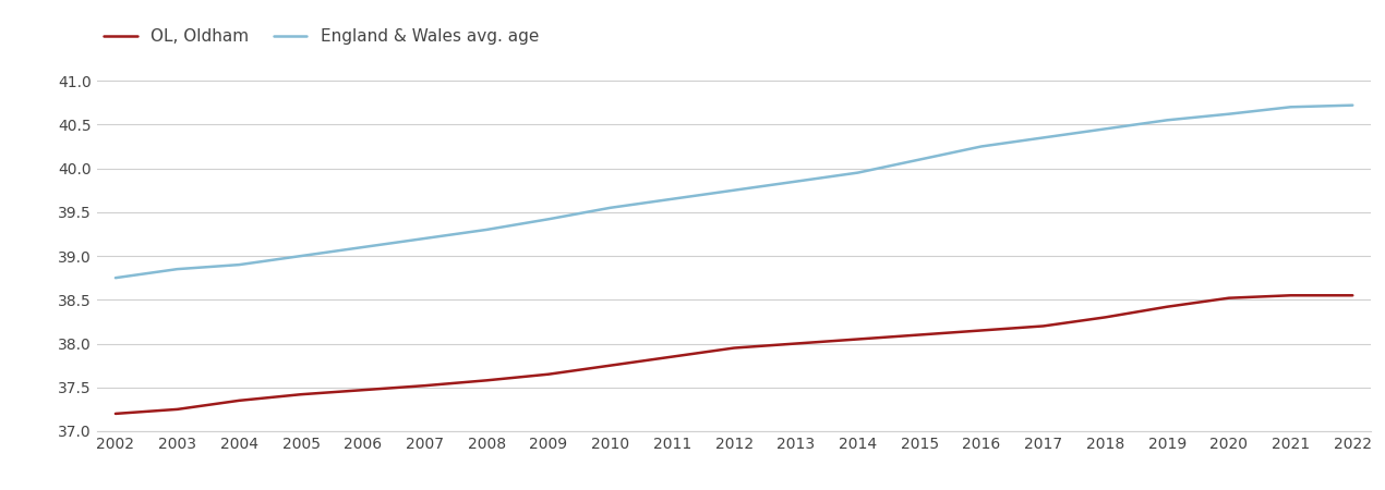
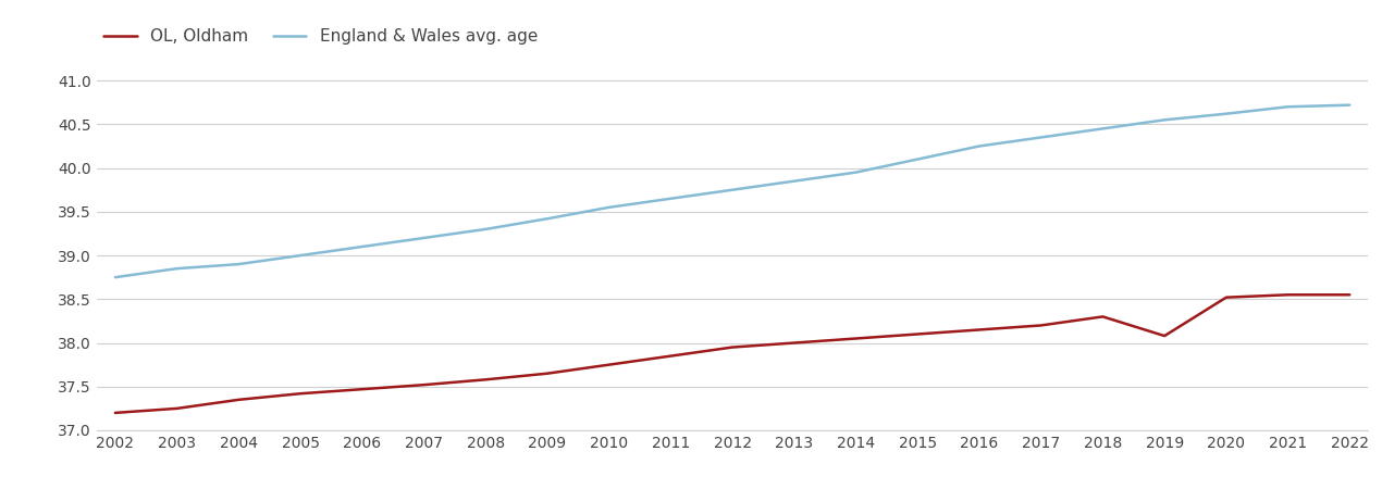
OL, Oldham/2019: 38.42 -> 38.08
